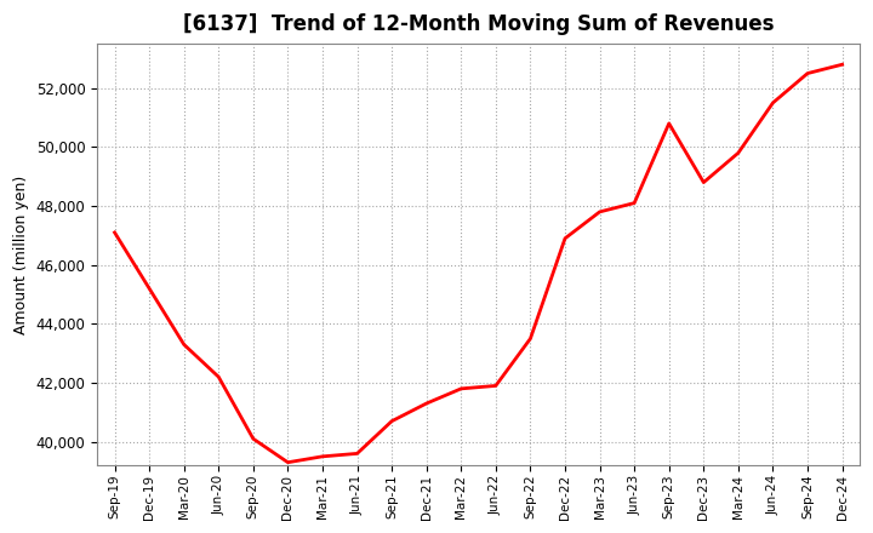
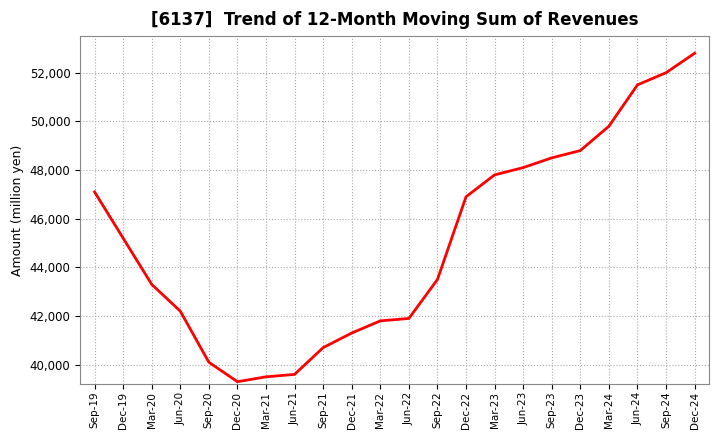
Sep-23: 50,800 -> 48,500
Sep-24: 52,500 -> 52,000
